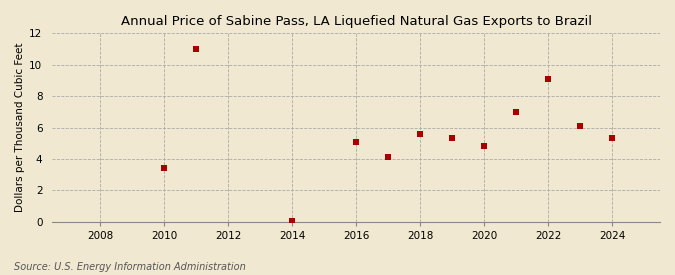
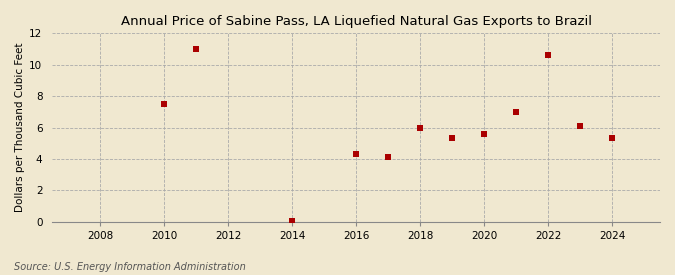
2010: 3.4 -> 7.5
2016: 5.1 -> 4.3
2018: 5.6 -> 6.0
2020: 4.8 -> 5.6
2022: 9.1 -> 10.6
